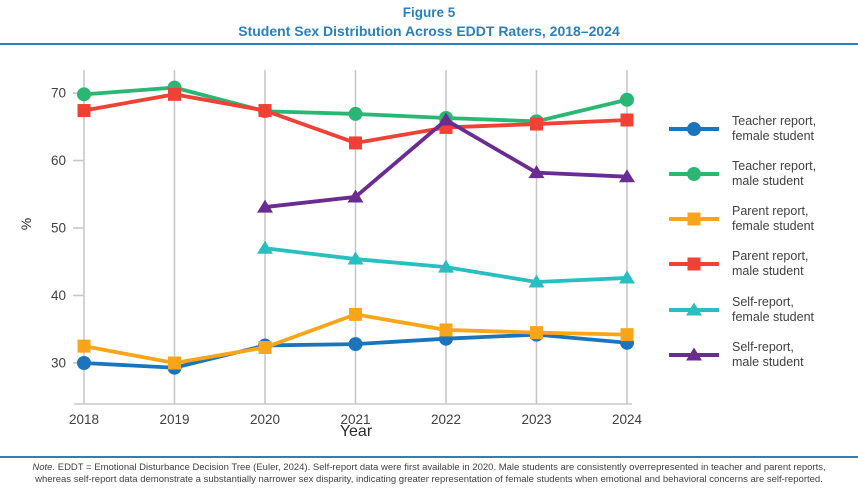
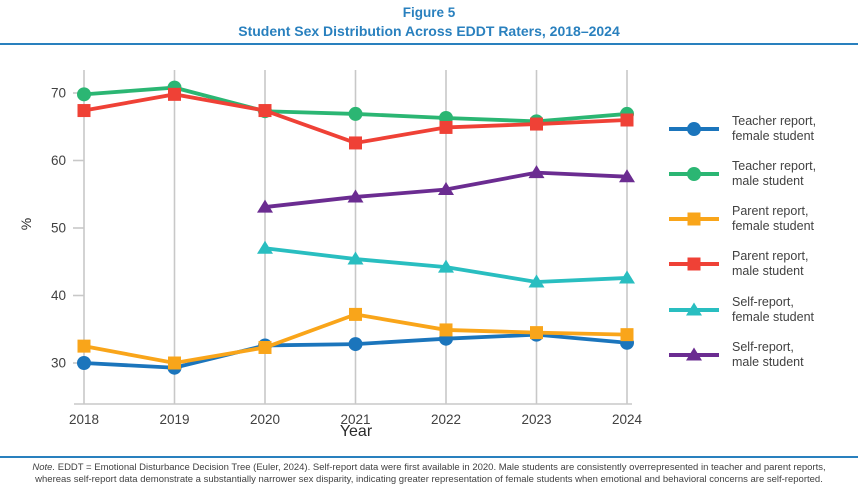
Self-report, male student/2022: 66 -> 56
Teacher report, male student/2024: 69 -> 67
